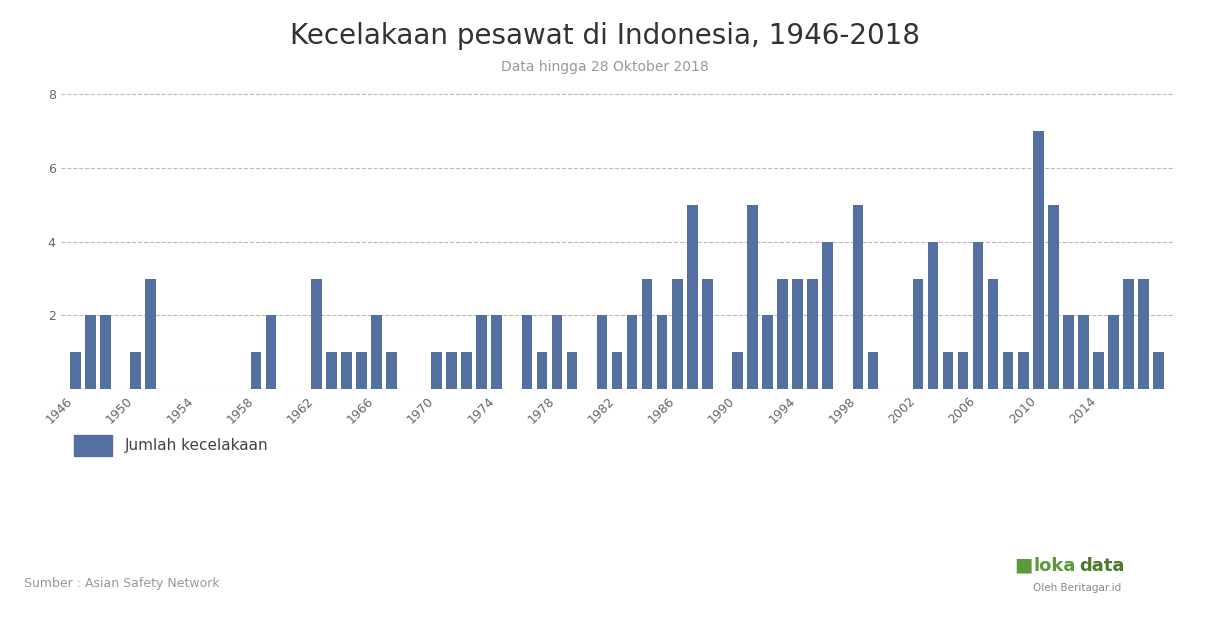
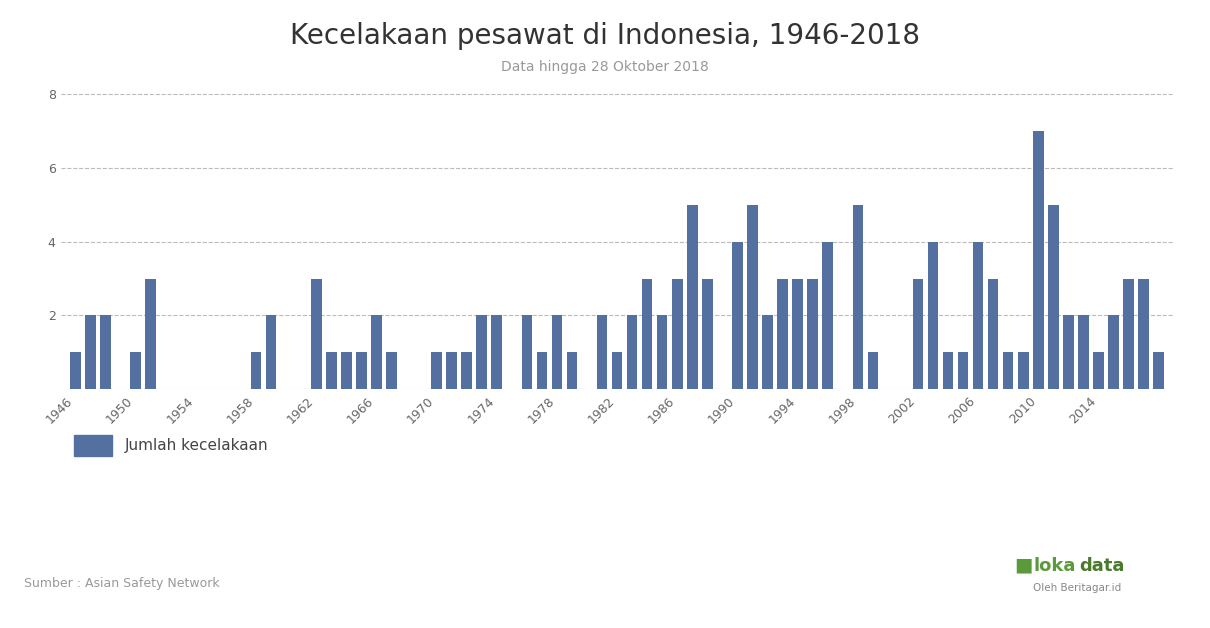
1990: 1 -> 4
